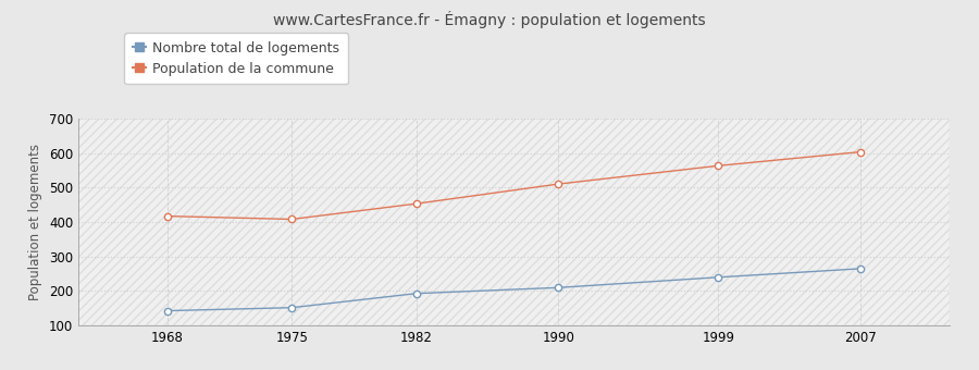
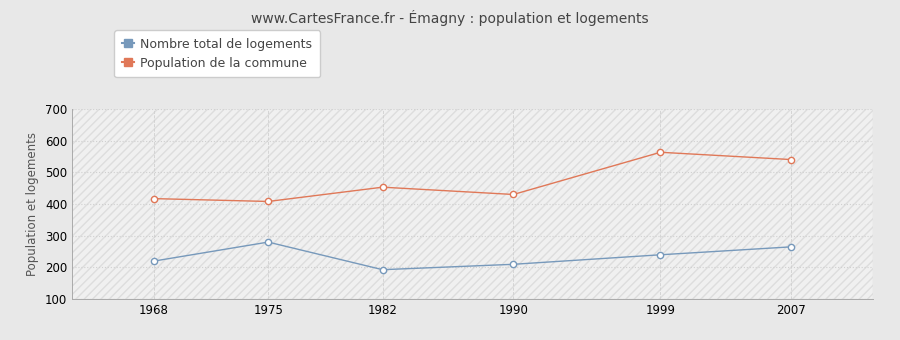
Nombre total de logements/1968: 143 -> 220
Nombre total de logements/1975: 152 -> 280
Population de la commune/1990: 510 -> 430
Population de la commune/2007: 603 -> 540
